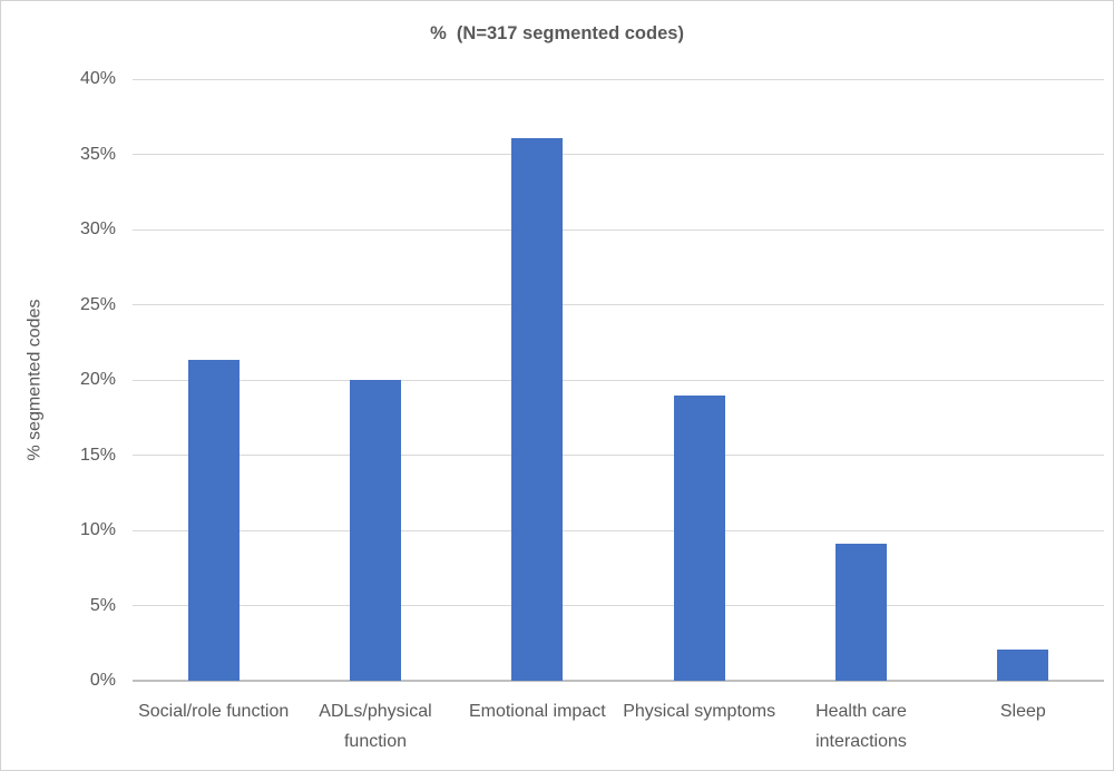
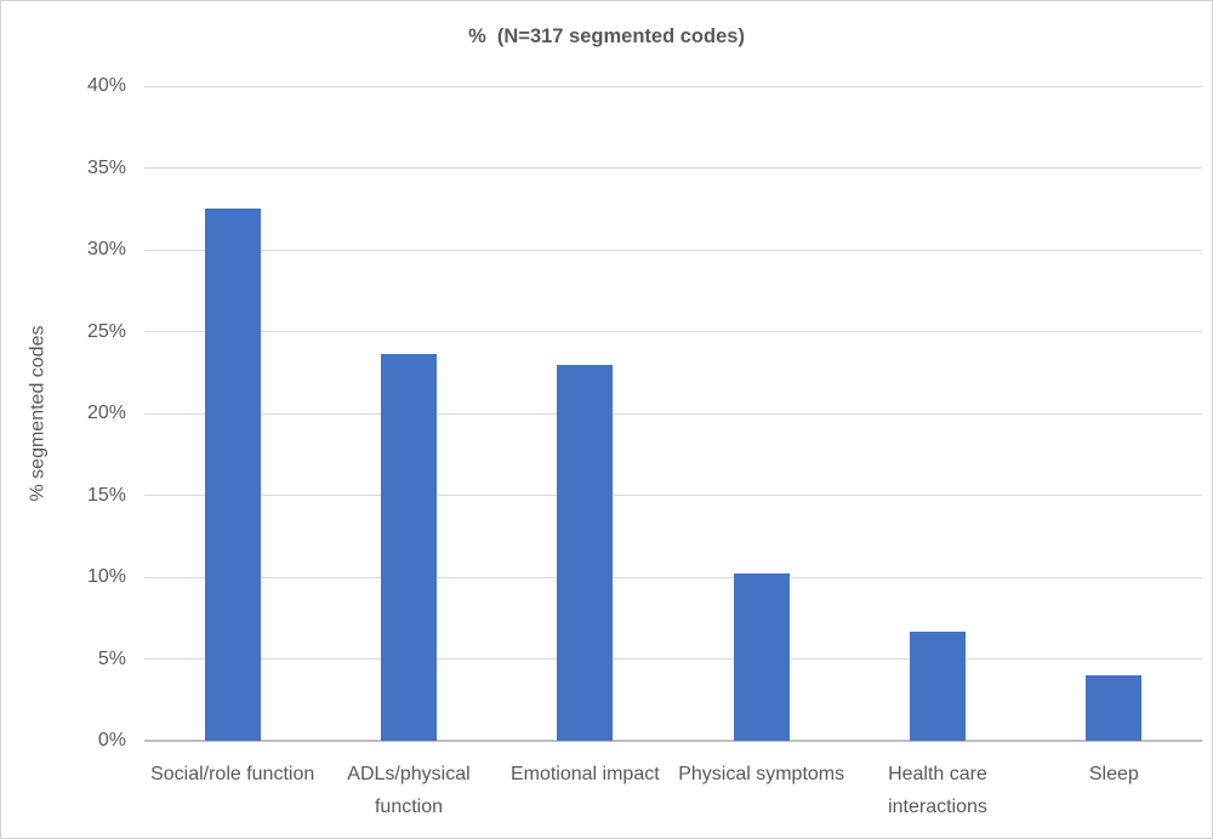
Social/role function: 21.3% -> 32.5%
ADLs/physical function: 20.0% -> 23.6%
Emotional impact: 36.1% -> 23.0%
Physical symptoms: 19.0% -> 10.2%
Health care interactions: 9.1% -> 6.7%
Sleep: 2.1% -> 4.0%
